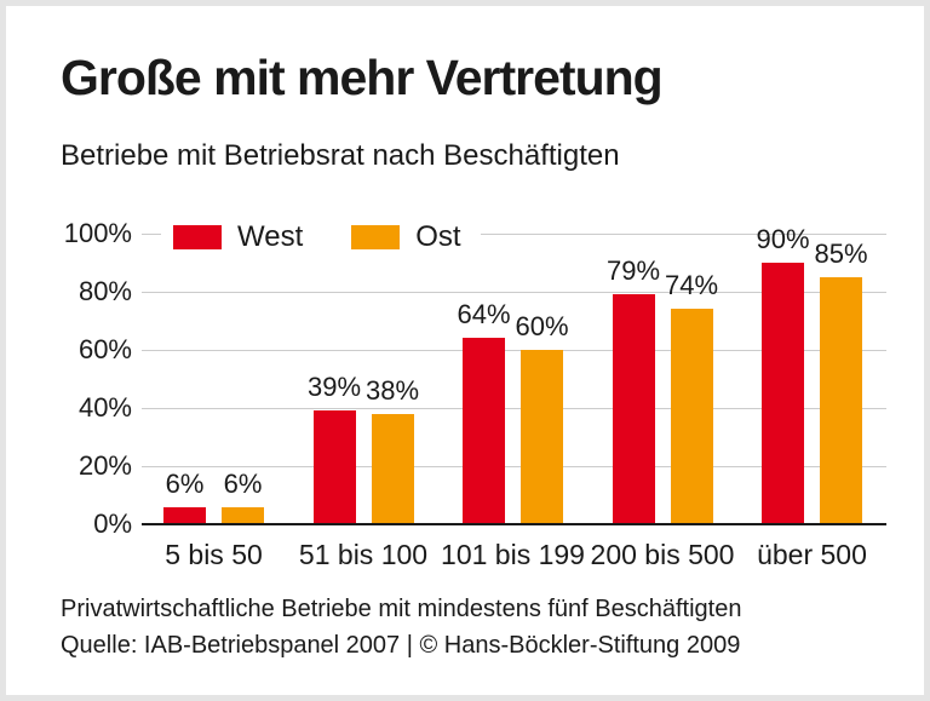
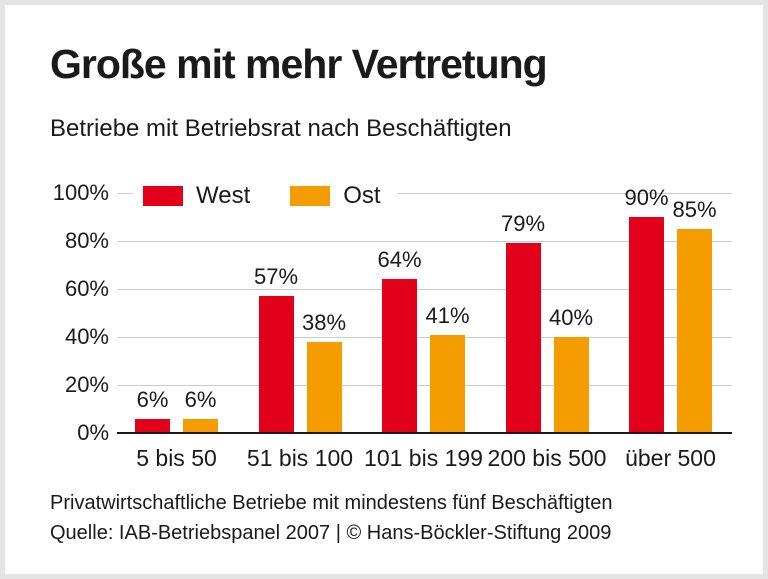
West/51 bis 100: 39% -> 57%
Ost/101 bis 199: 60% -> 41%
Ost/200 bis 500: 74% -> 40%
